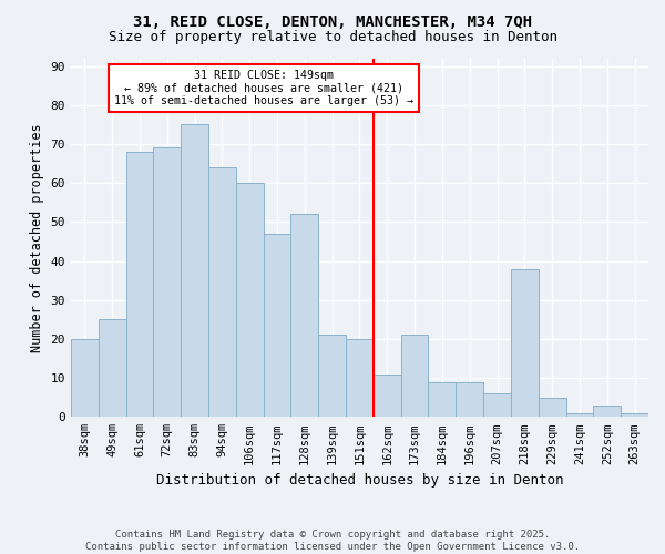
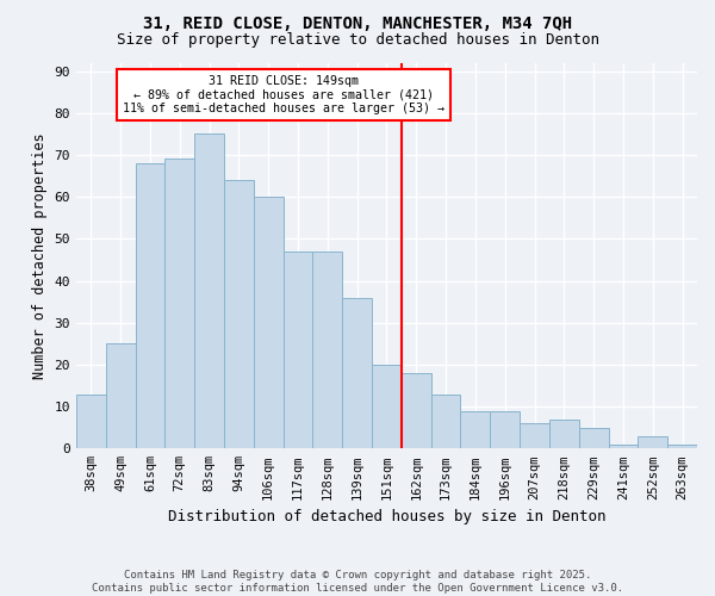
38sqm: 20 -> 13
128sqm: 52 -> 47
139sqm: 21 -> 36
162sqm: 11 -> 18
173sqm: 21 -> 13
218sqm: 38 -> 7
